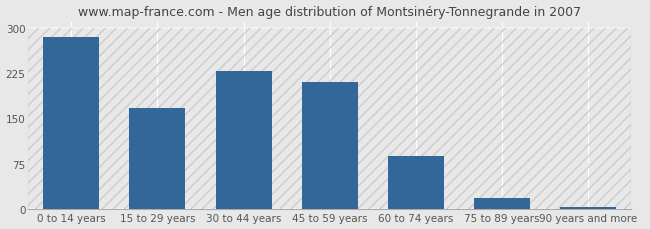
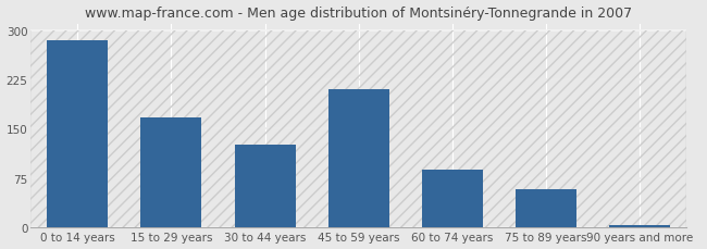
30 to 44 years: 228 -> 126
75 to 89 years: 18 -> 58
